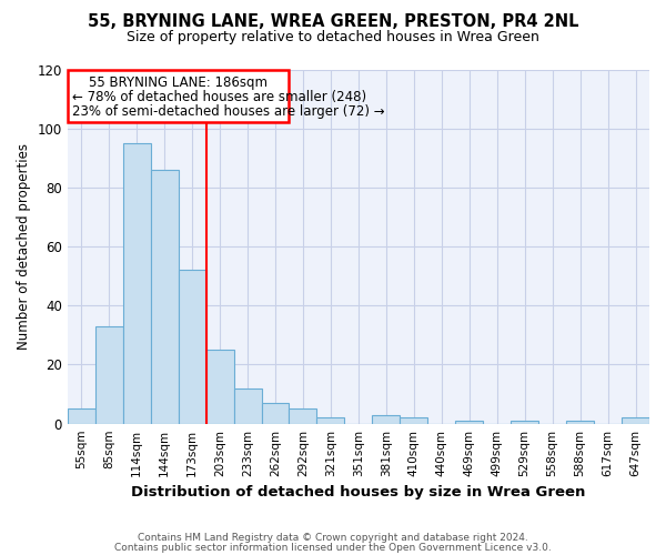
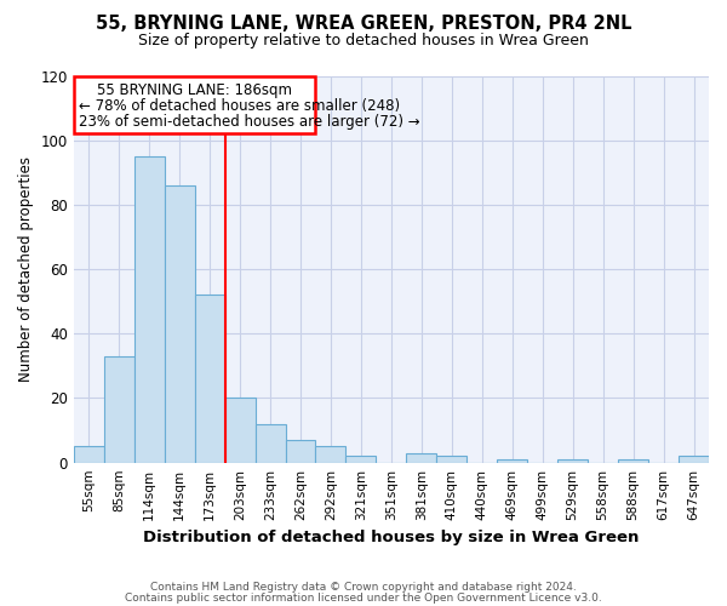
203sqm: 25 -> 20
